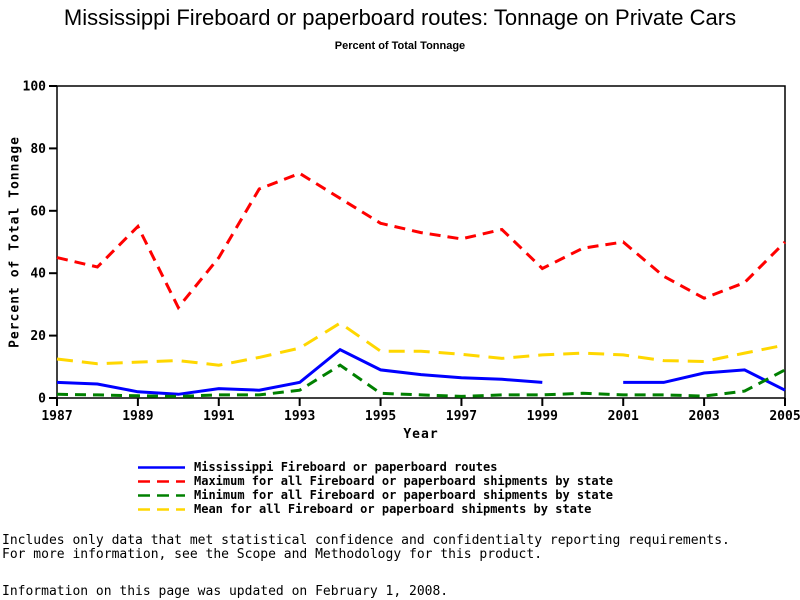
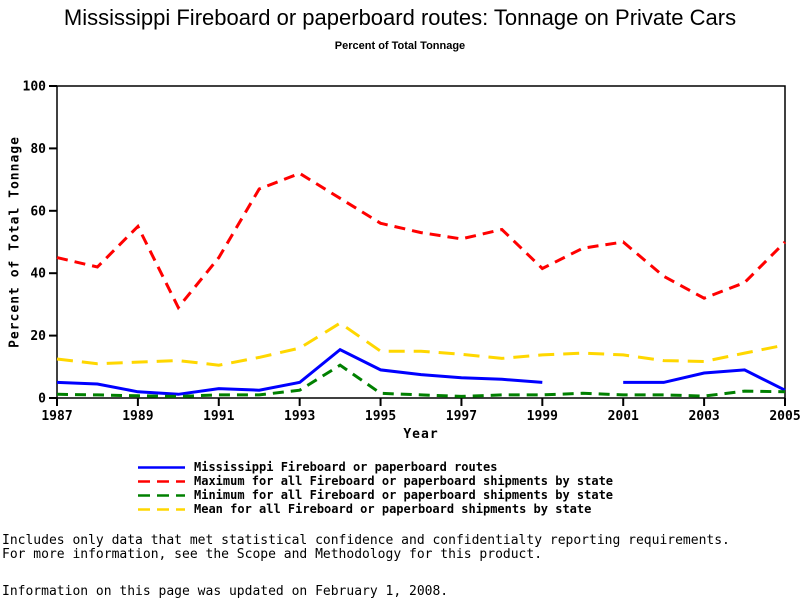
Minimum for all Fireboard or paperboard shipments by state/2005: 9 -> 2
